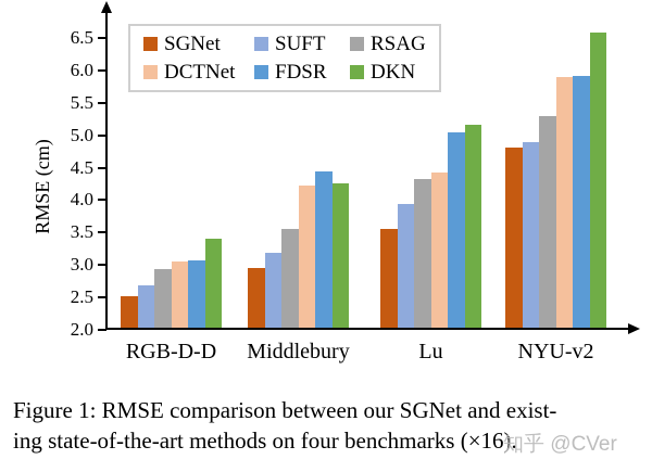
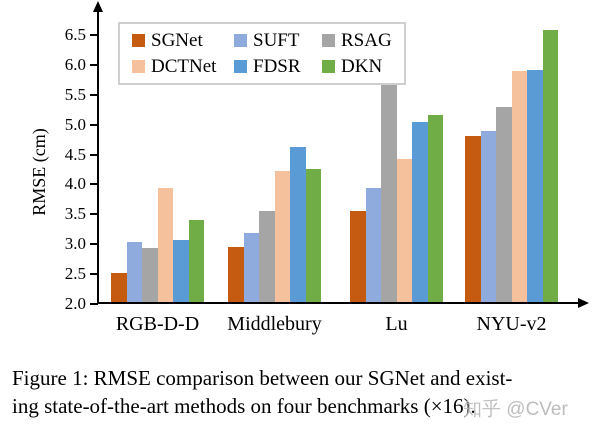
SUFT/RGB-D-D: 2.7 -> 3.0
DCTNet/RGB-D-D: 3.0 -> 3.9
FDSR/Middlebury: 4.4 -> 4.6
RSAG/Lu: 4.3 -> 5.8
